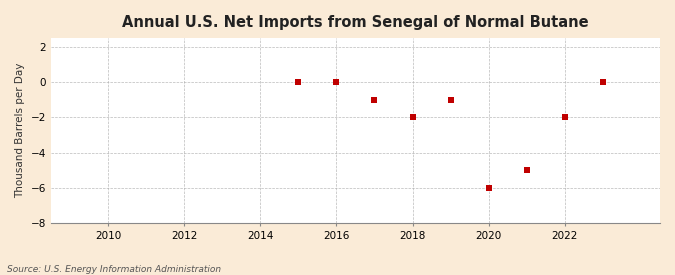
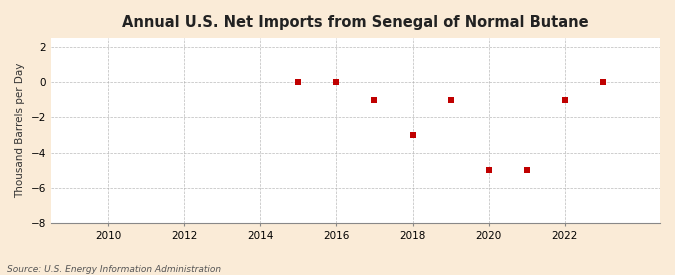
2018: -2 -> -3
2020: -6 -> -5
2022: -2 -> -1
